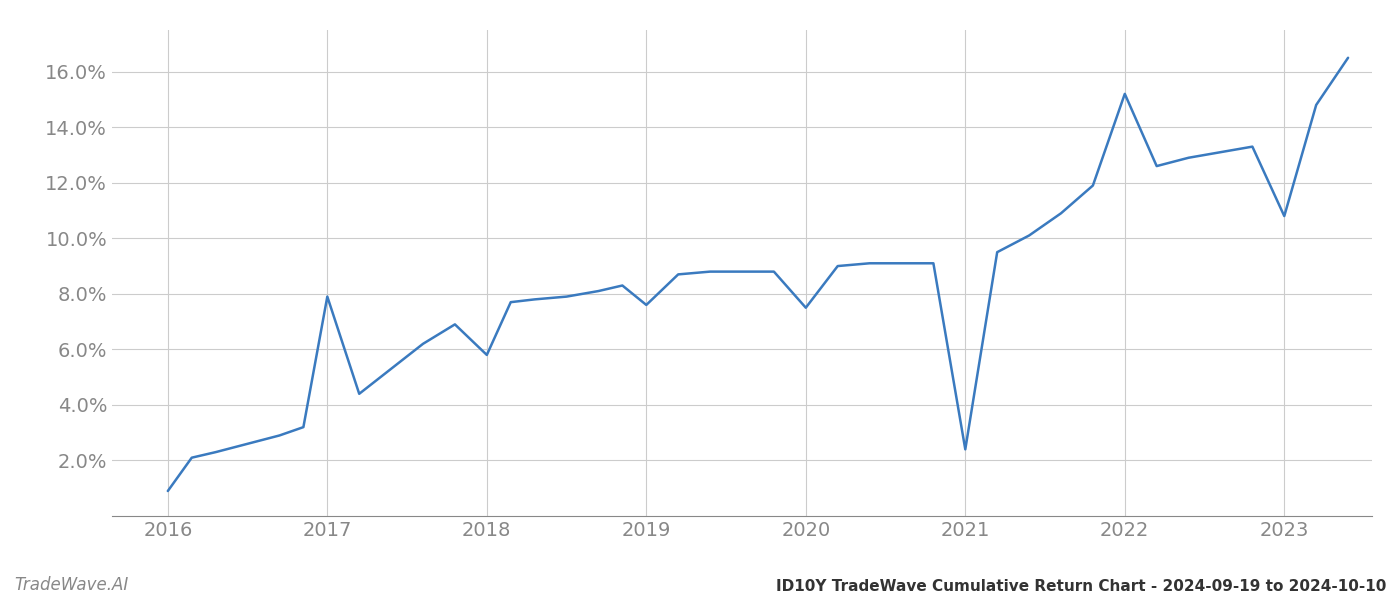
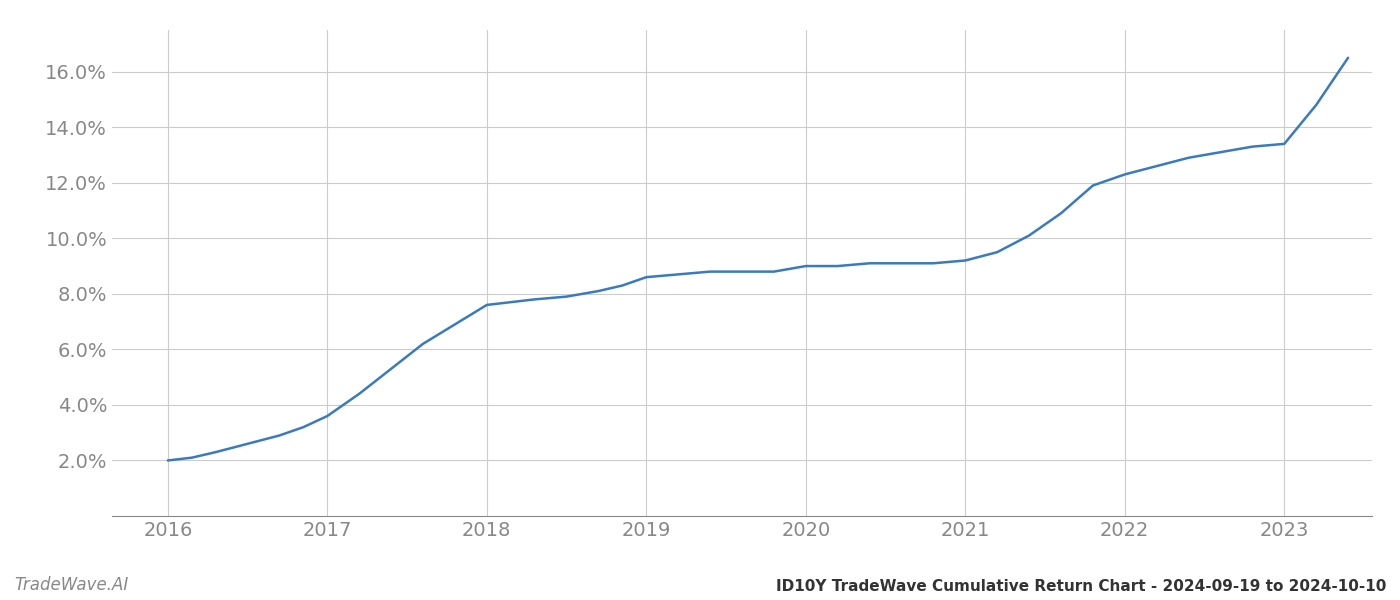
2016: 0.9% -> 2.0%
2017: 7.9% -> 3.6%
2018: 5.8% -> 7.6%
2019: 7.6% -> 8.6%
2020: 7.5% -> 9.0%
2021: 2.4% -> 9.2%
2022: 15.2% -> 12.3%
2023: 10.8% -> 13.4%
